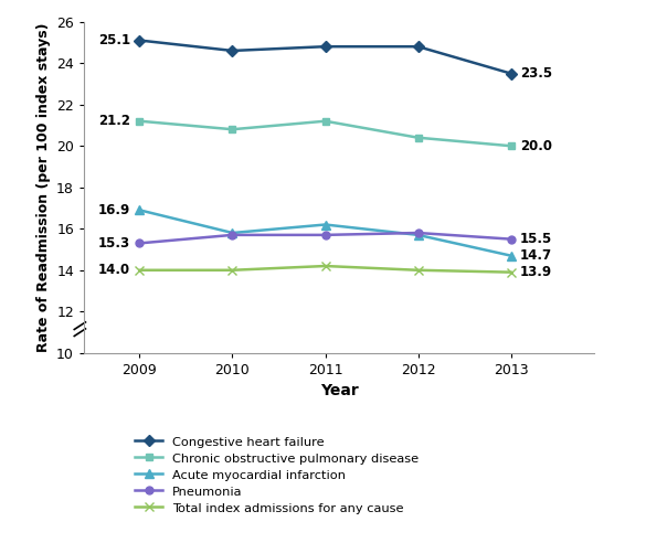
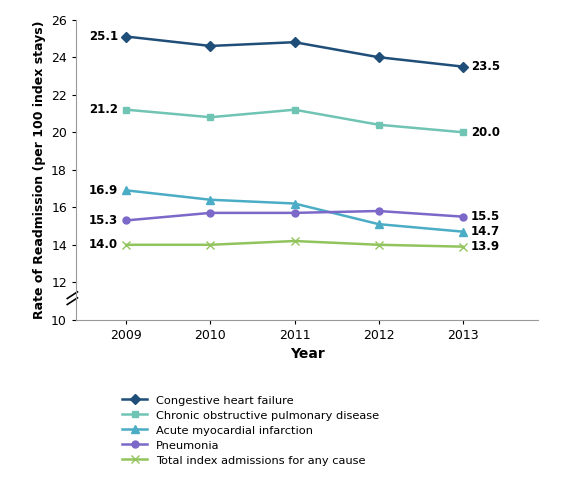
Acute myocardial infarction/2010: 15.8 -> 16.4
Congestive heart failure/2012: 24.8 -> 24.0
Acute myocardial infarction/2012: 15.7 -> 15.1
